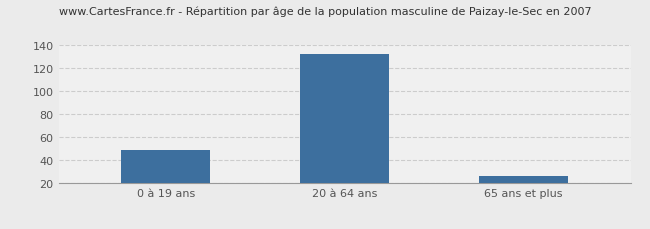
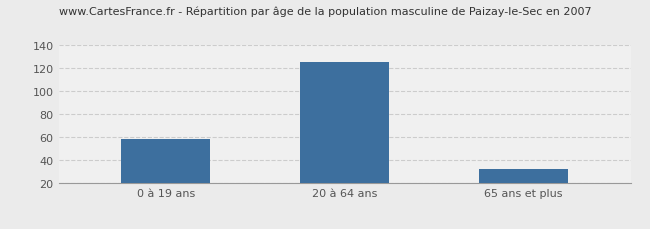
0 à 19 ans: 49 -> 58
20 à 64 ans: 132 -> 125
65 ans et plus: 26 -> 32
